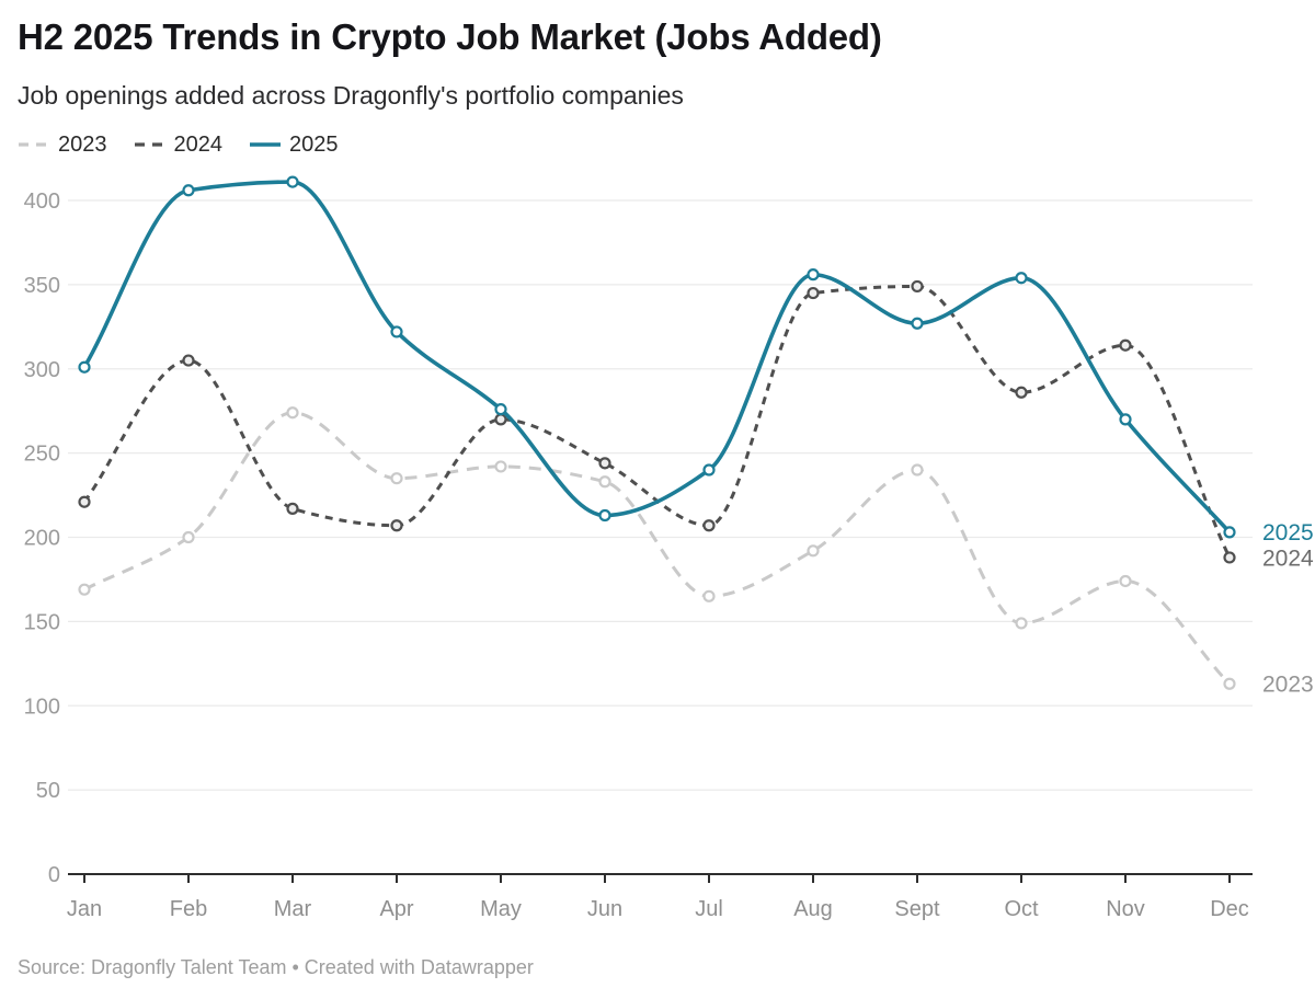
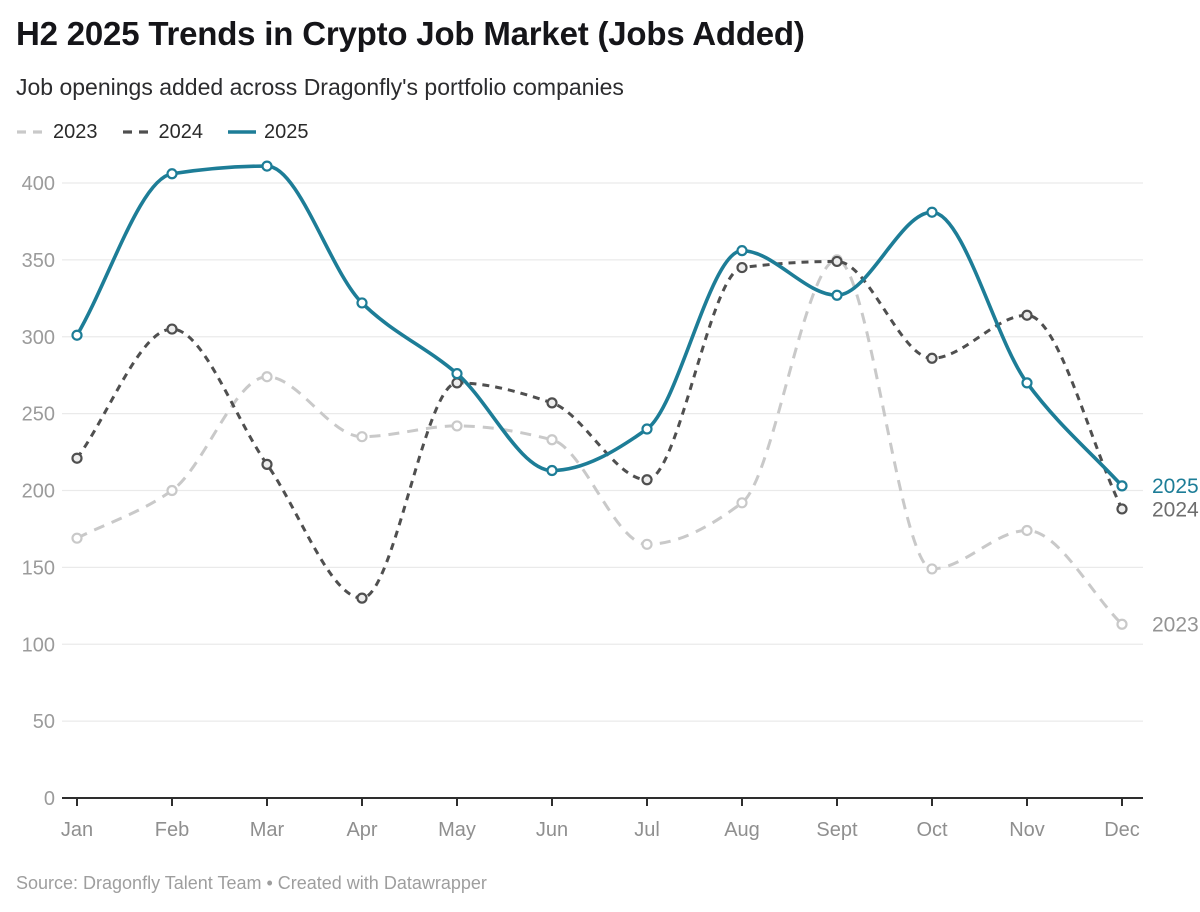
2024/Apr: 207 -> 130
2024/Jun: 244 -> 257
2023/Sept: 240 -> 350
2025/Oct: 354 -> 381
